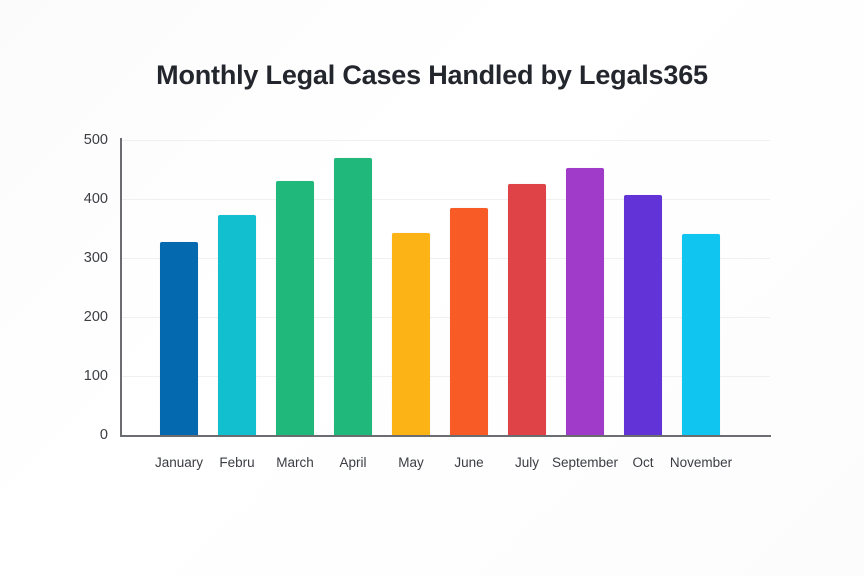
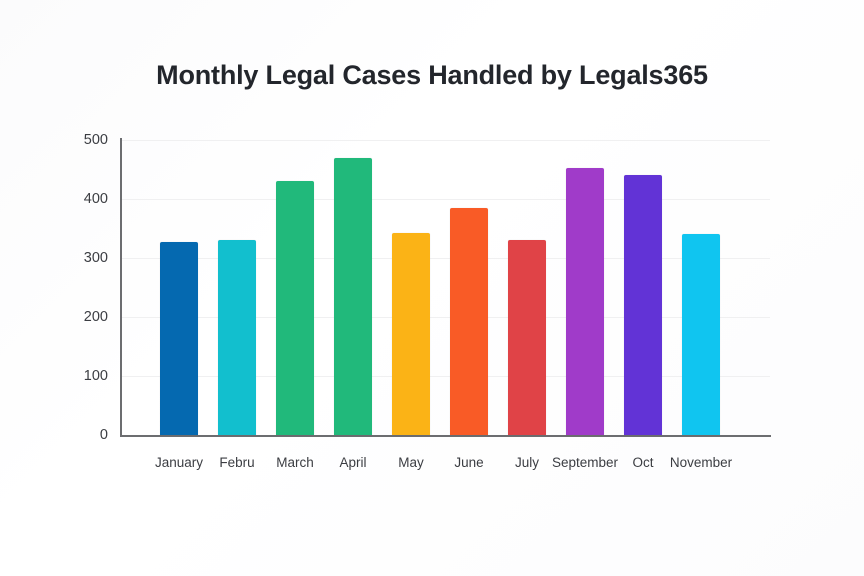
Febru: 370 -> 330
July: 420 -> 330
Oct: 410 -> 440
